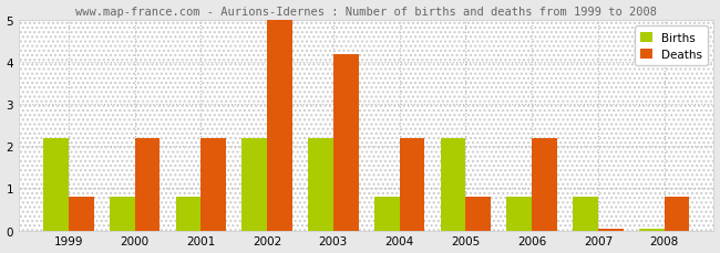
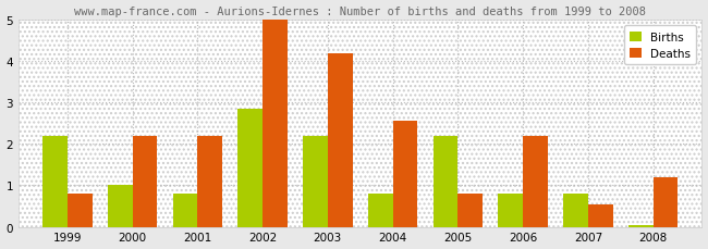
Births/2000: 0.80 -> 1.00
Births/2002: 2.20 -> 2.85
Deaths/2004: 2.20 -> 2.55
Deaths/2007: 0.05 -> 0.55
Deaths/2008: 0.80 -> 1.20
